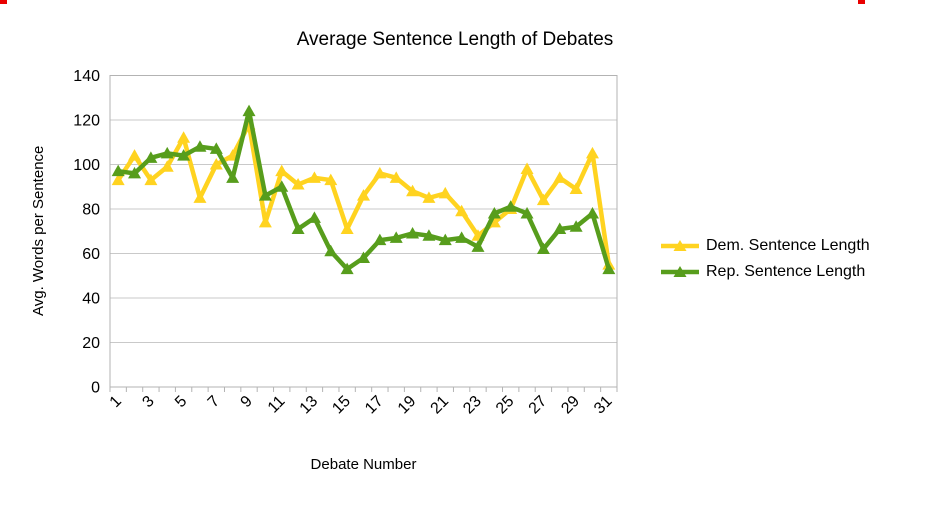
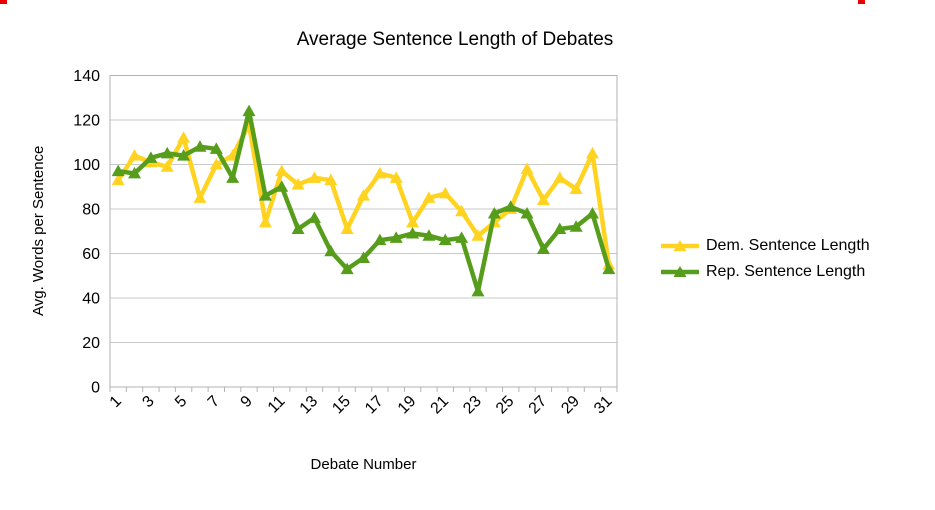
Dem. Sentence Length/3: 93 -> 101
Dem. Sentence Length/19: 88 -> 74
Rep. Sentence Length/23: 63 -> 43
